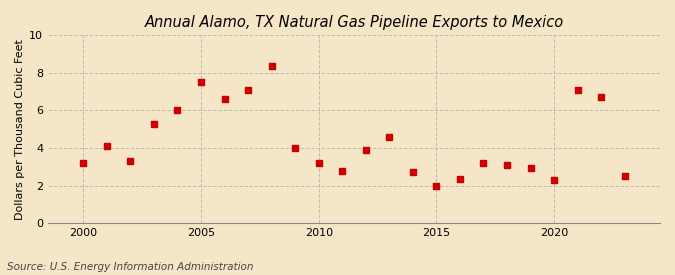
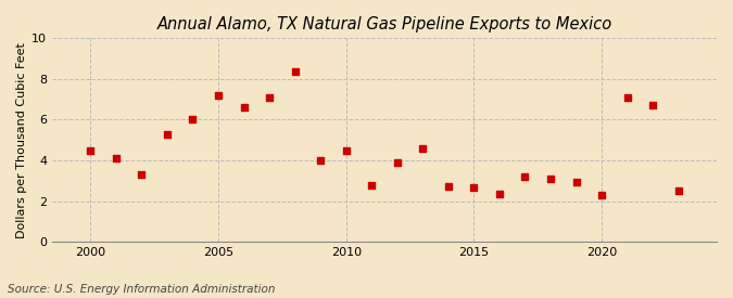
2000: 3.2 -> 4.5
2005: 7.5 -> 7.2
2010: 3.2 -> 4.5
2015: 2.0 -> 2.6
